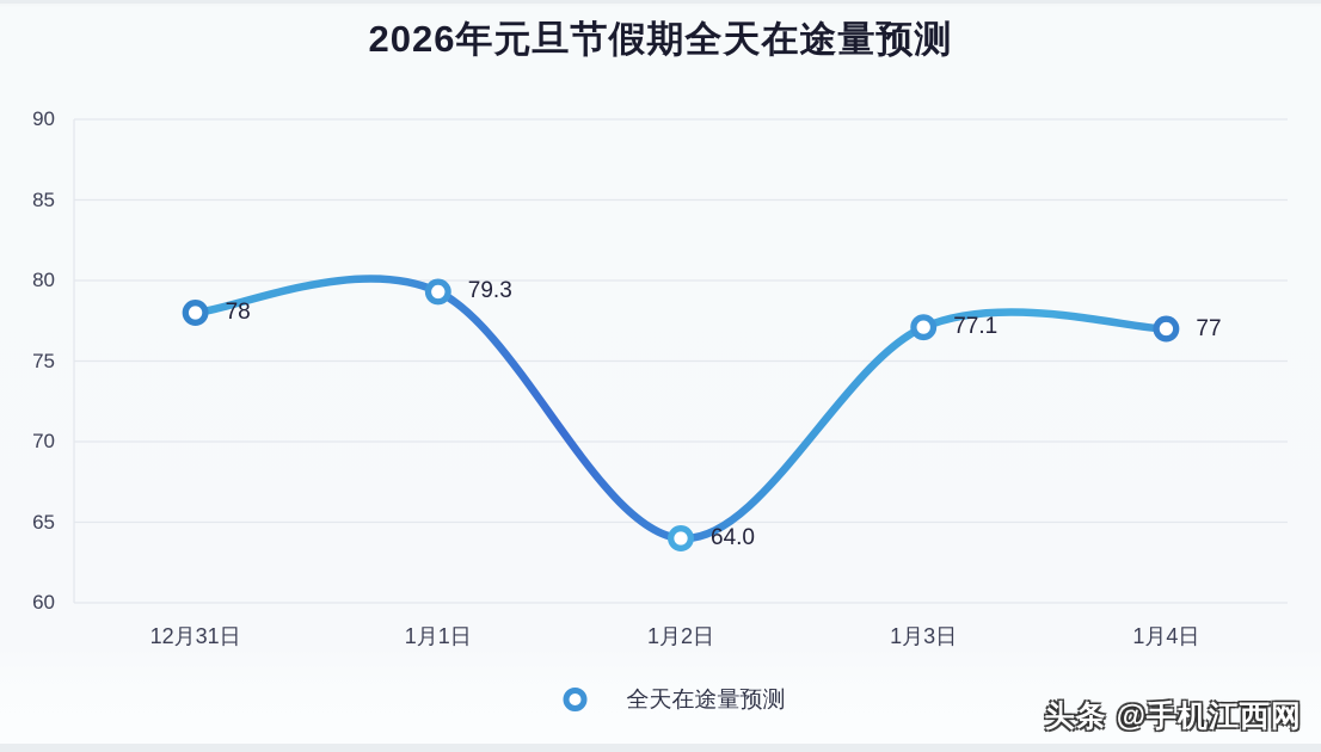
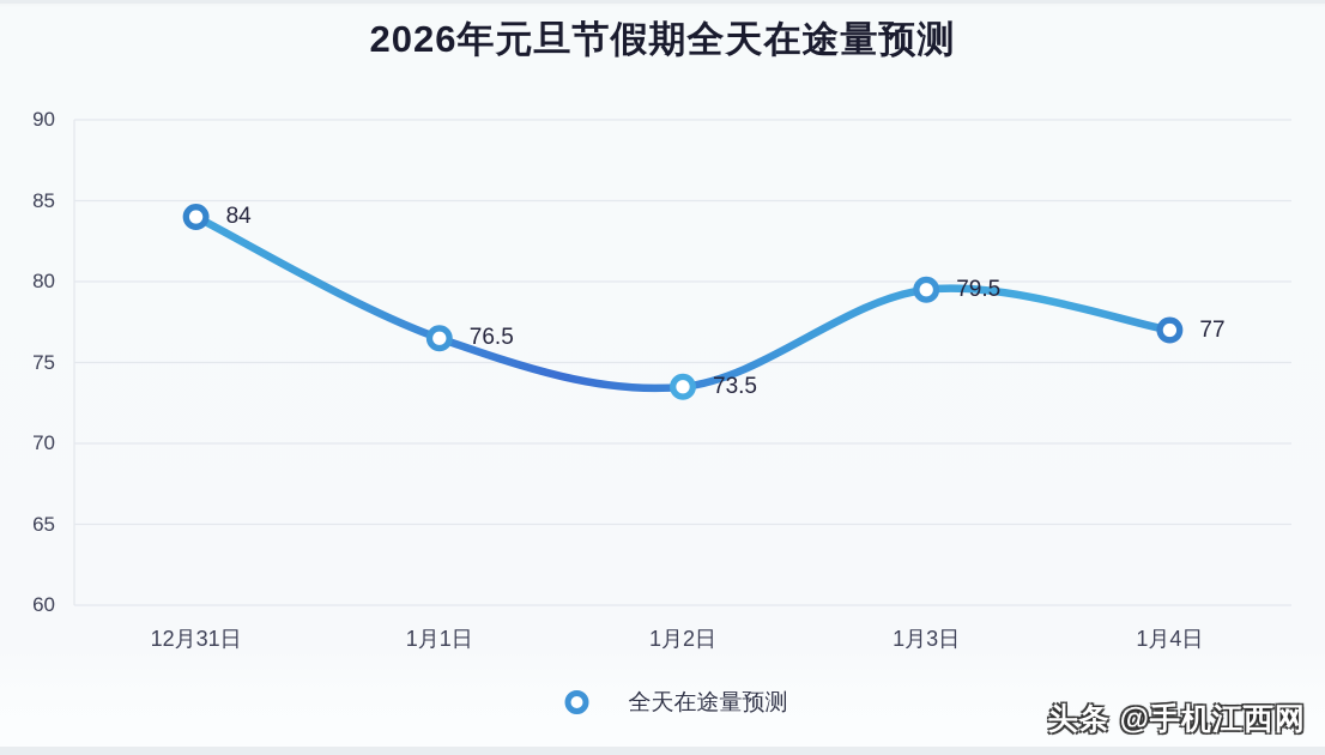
12月31日: 78 -> 84
1月1日: 79.3 -> 76.5
1月2日: 64.0 -> 73.5
1月3日: 77.1 -> 79.5
